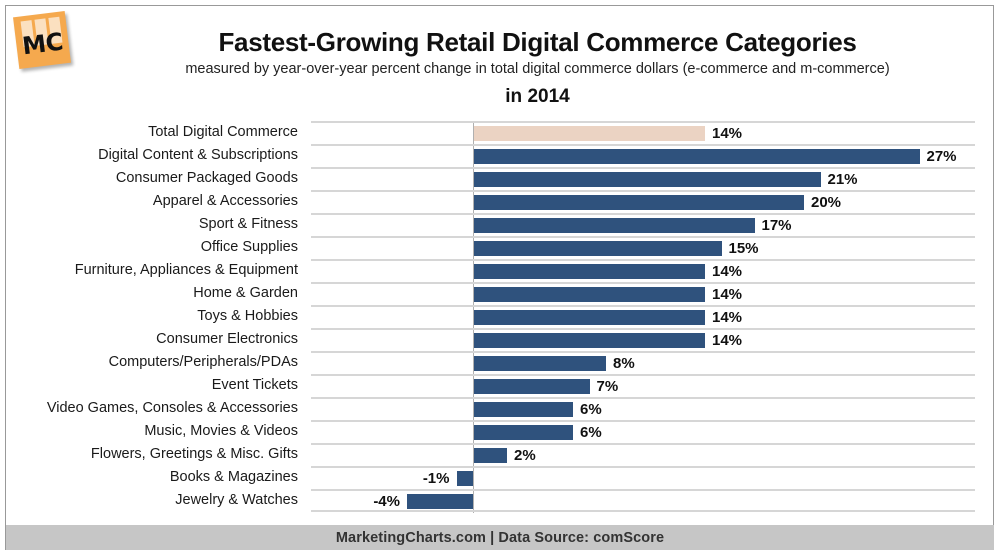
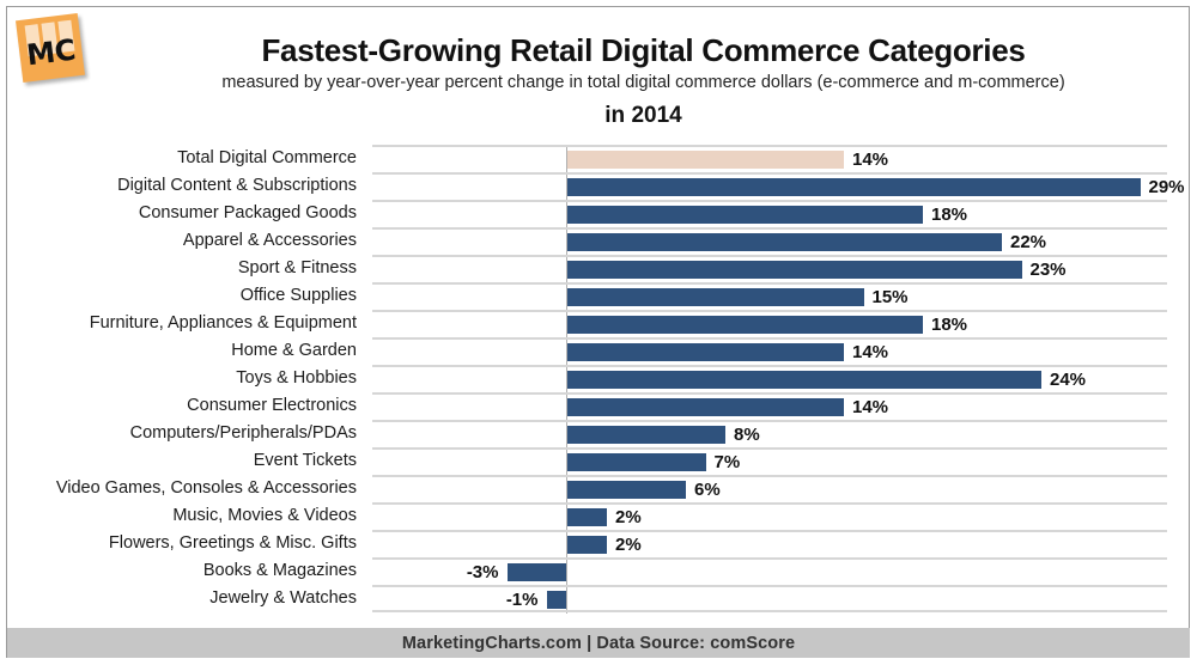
Digital Content & Subscriptions: 27% -> 29%
Consumer Packaged Goods: 21% -> 18%
Apparel & Accessories: 20% -> 22%
Sport & Fitness: 17% -> 23%
Furniture, Appliances & Equipment: 14% -> 18%
Toys & Hobbies: 14% -> 24%
Music, Movies & Videos: 6% -> 2%
Books & Magazines: -1% -> -3%
Jewelry & Watches: -4% -> -1%
